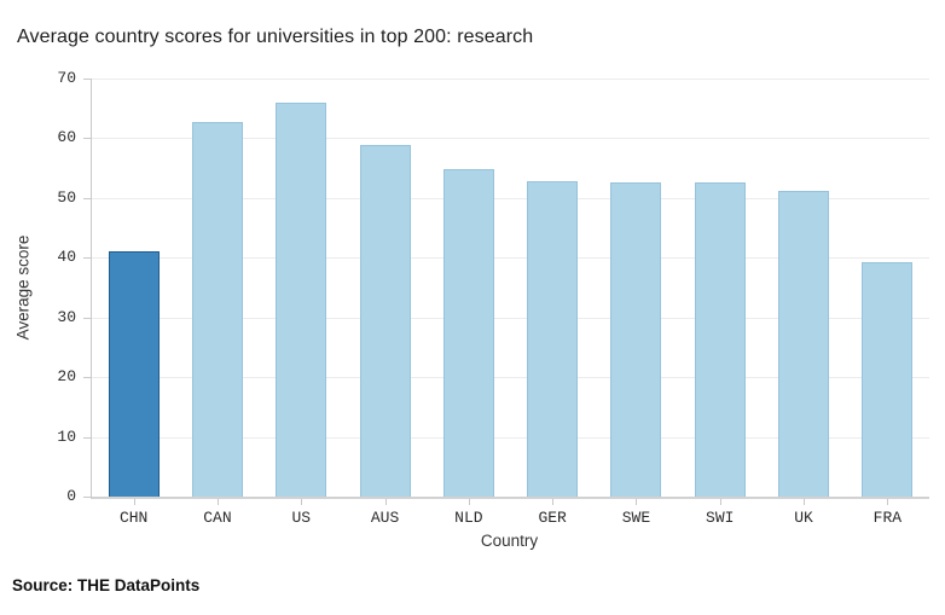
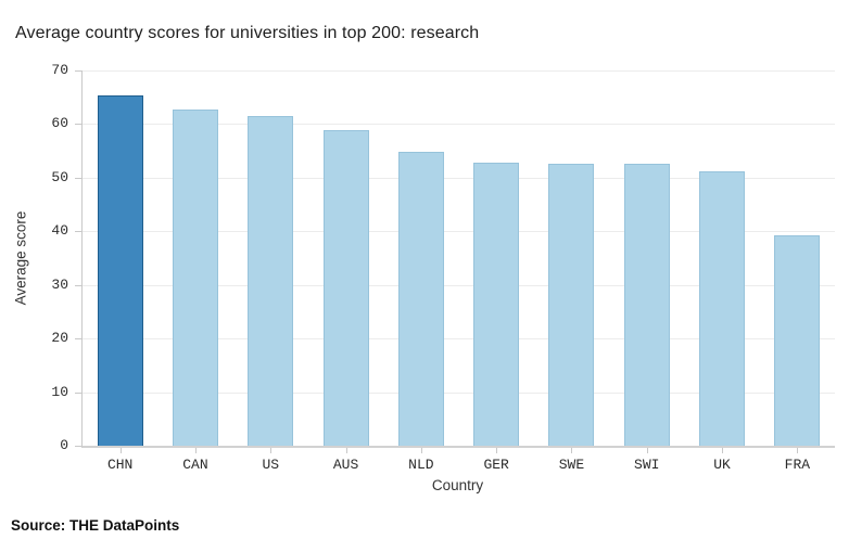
CHN: 41 -> 65
US: 66 -> 62
